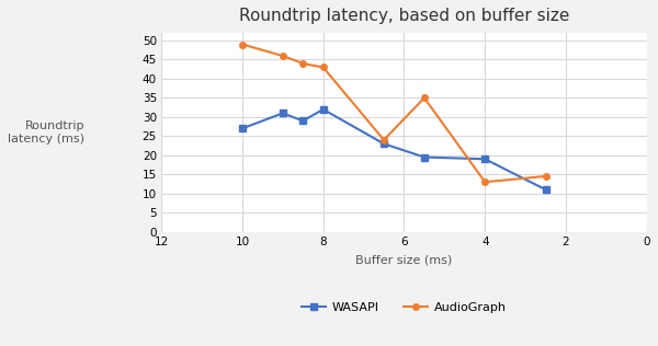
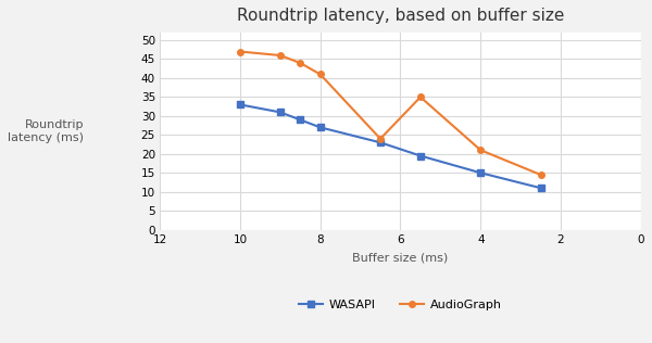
WASAPI/10: 27.0 -> 33.0
AudioGraph/10: 49.0 -> 47.0
WASAPI/8: 32.0 -> 27.0
AudioGraph/8: 43.0 -> 41.0
WASAPI/4: 19.0 -> 15.0
AudioGraph/4: 13.0 -> 21.0
